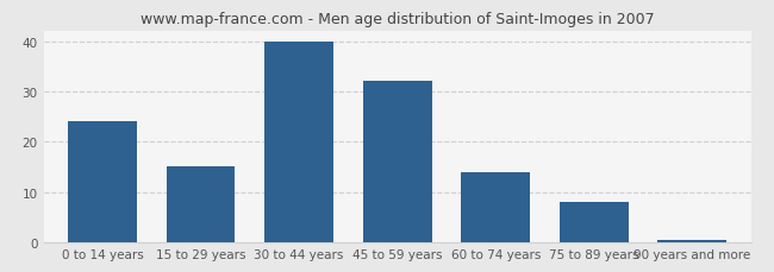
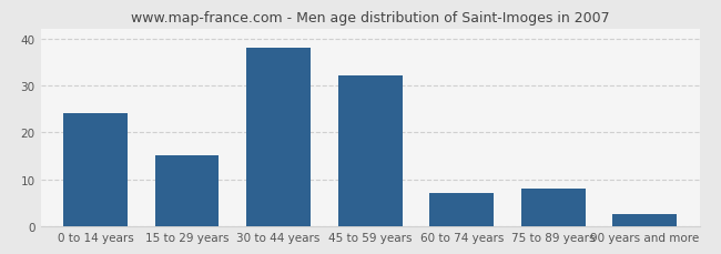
30 to 44 years: 40.0 -> 38.0
60 to 74 years: 14.0 -> 7.0
90 years and more: 0.5 -> 2.5
